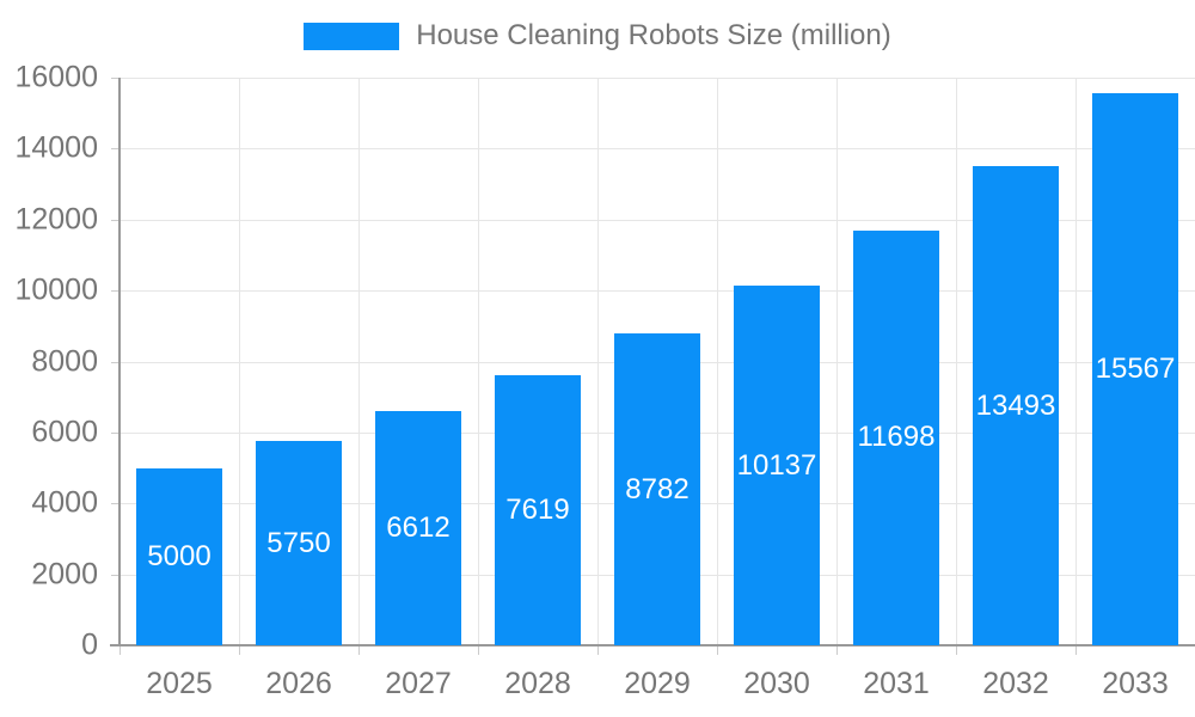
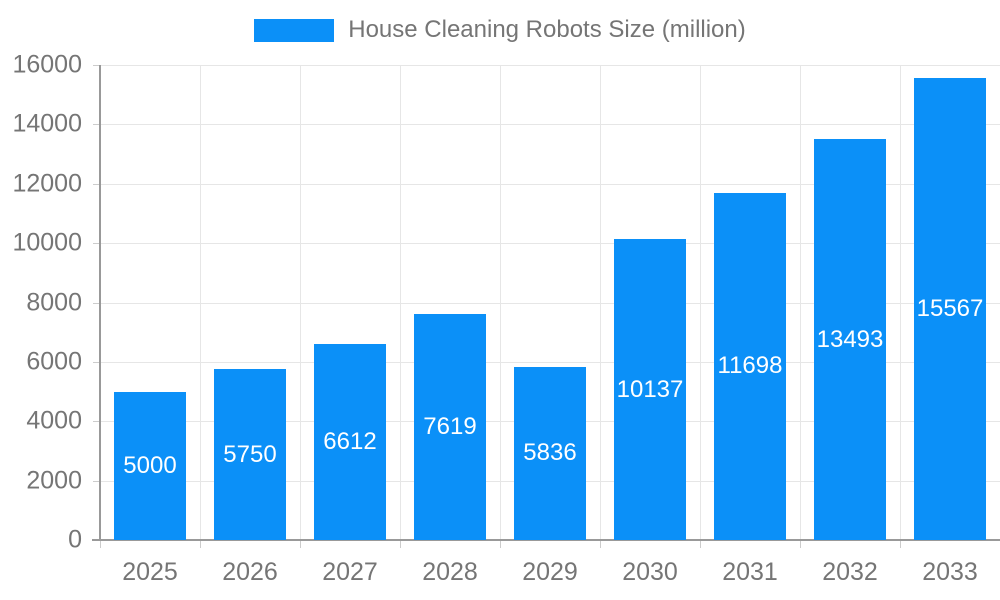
2029: 8782 -> 5836
